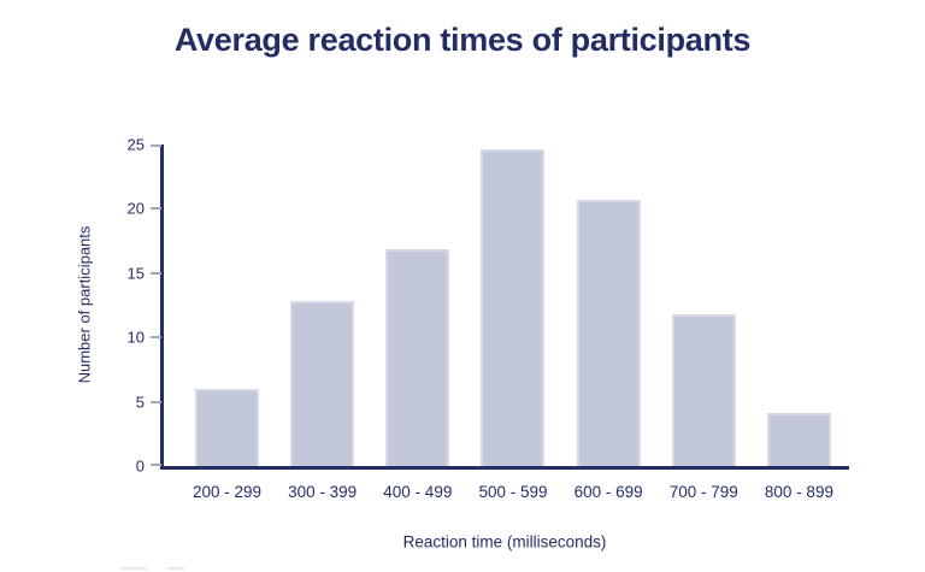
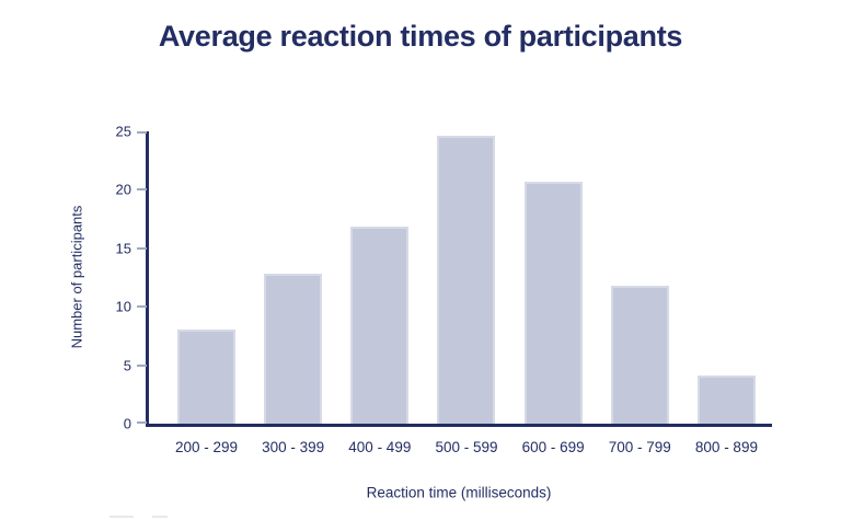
200 - 299: 6.0 -> 8.1
